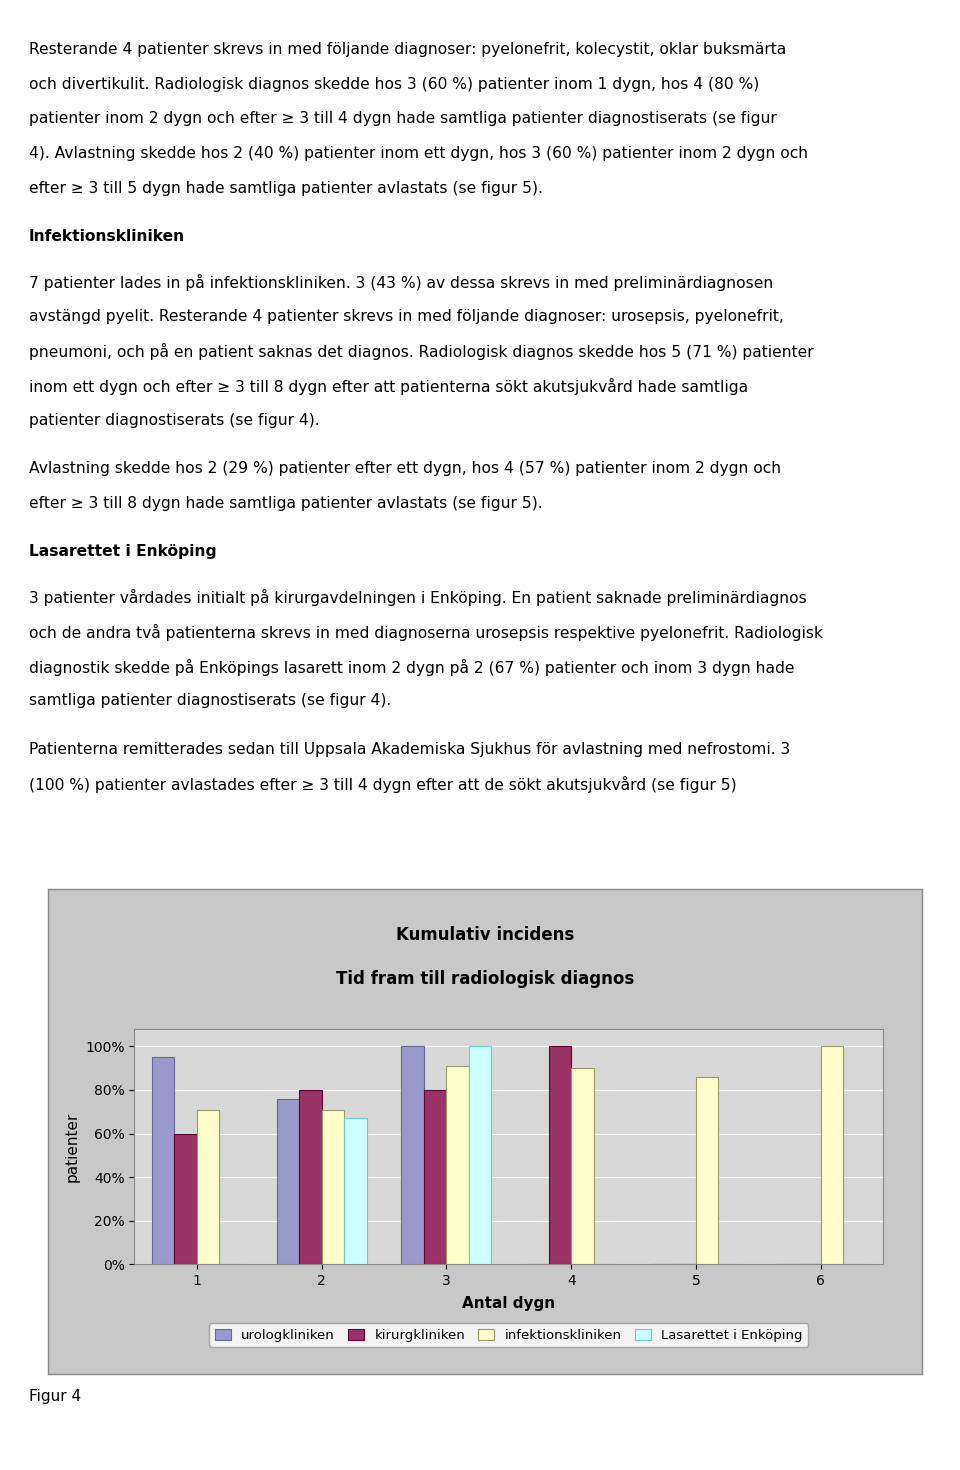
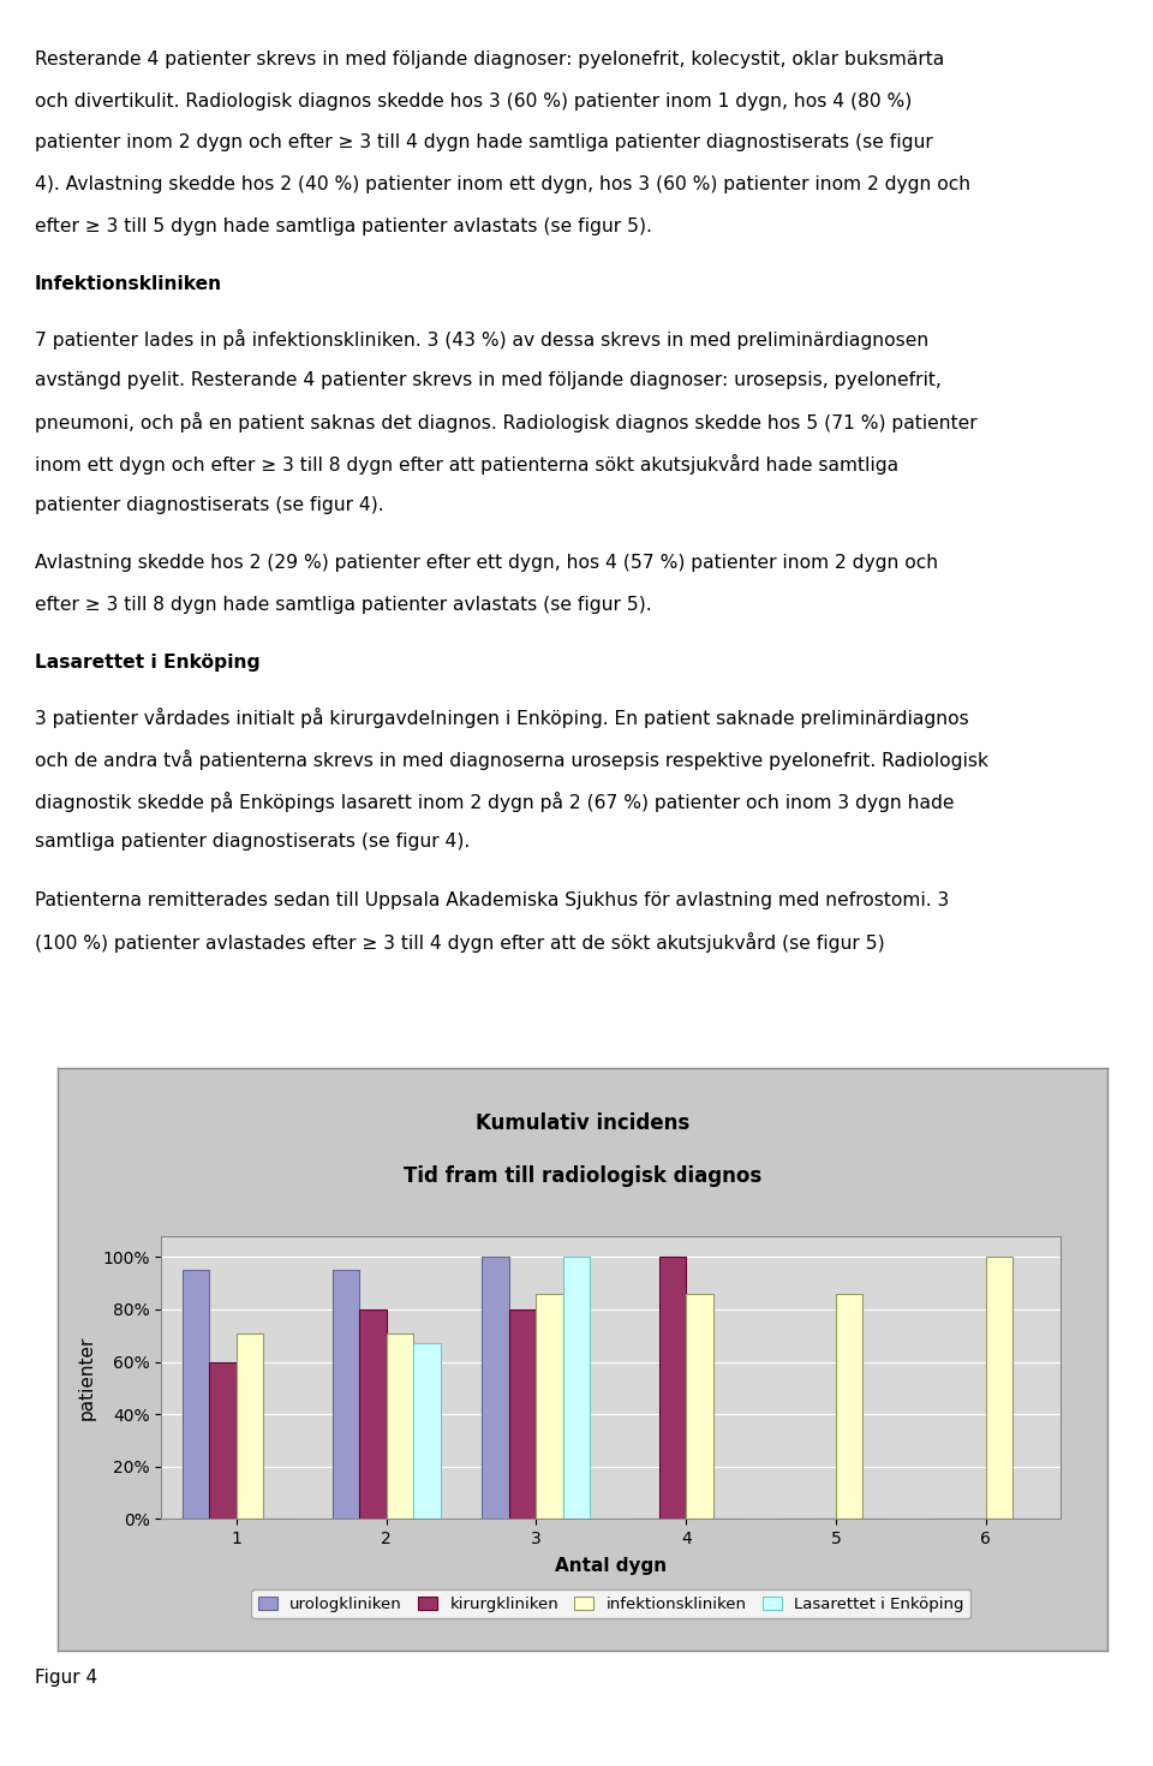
urologkliniken/2: 76% -> 95%
infektionskliniken/3: 91% -> 86%
infektionskliniken/4: 90% -> 86%
